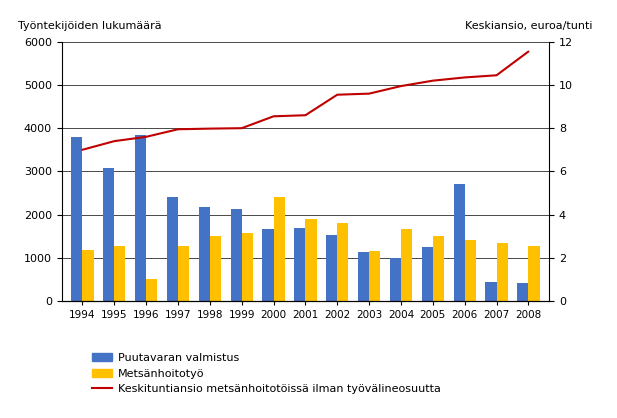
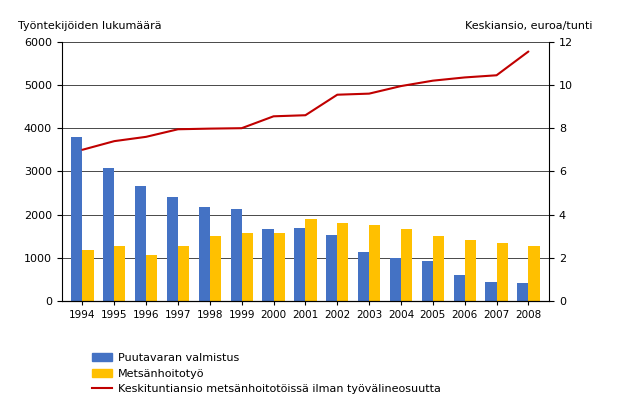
Puutavaran valmistus/1996: 3850 -> 2670
Metsänhoitotyö/1996: 500 -> 1070
Metsänhoitotyö/2000: 2400 -> 1580
Metsänhoitotyö/2003: 1150 -> 1770
Puutavaran valmistus/2005: 1250 -> 920
Puutavaran valmistus/2006: 2700 -> 600
